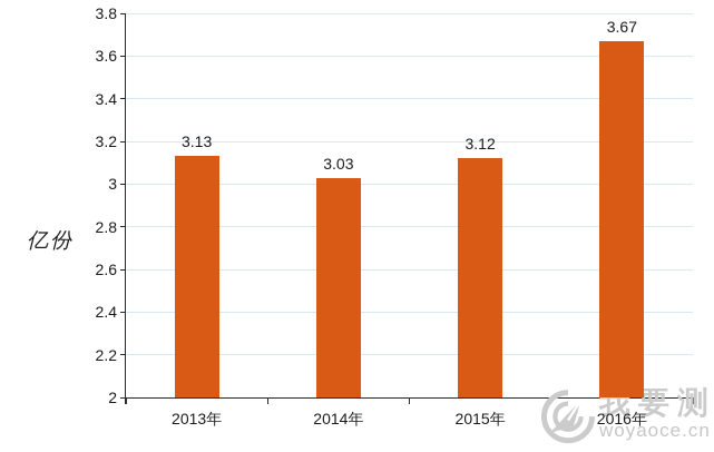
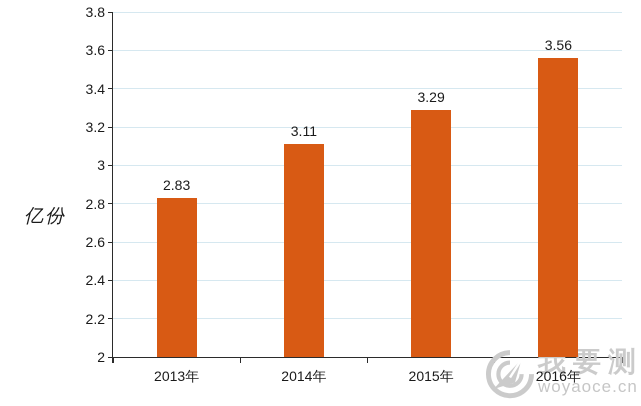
2013年: 3.13 -> 2.83
2014年: 3.03 -> 3.11
2015年: 3.12 -> 3.29
2016年: 3.67 -> 3.56
